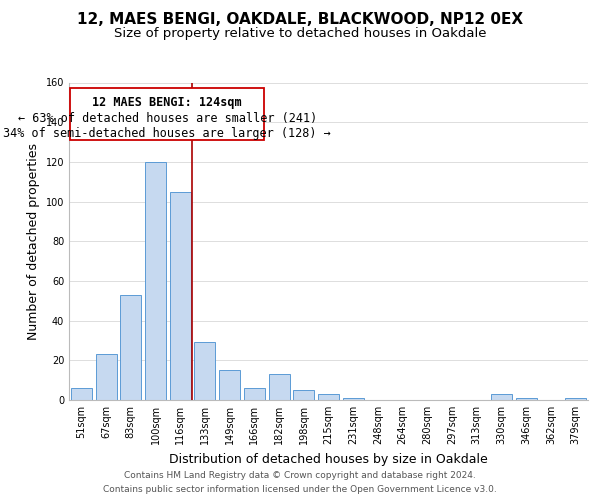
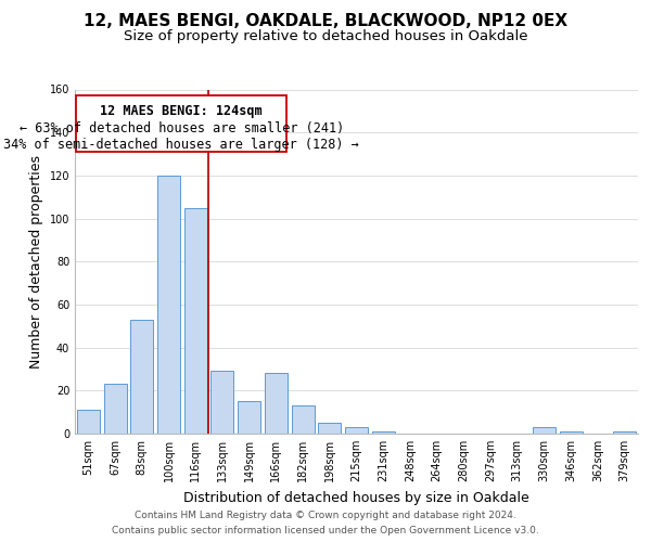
51sqm: 6 -> 11
166sqm: 6 -> 28
